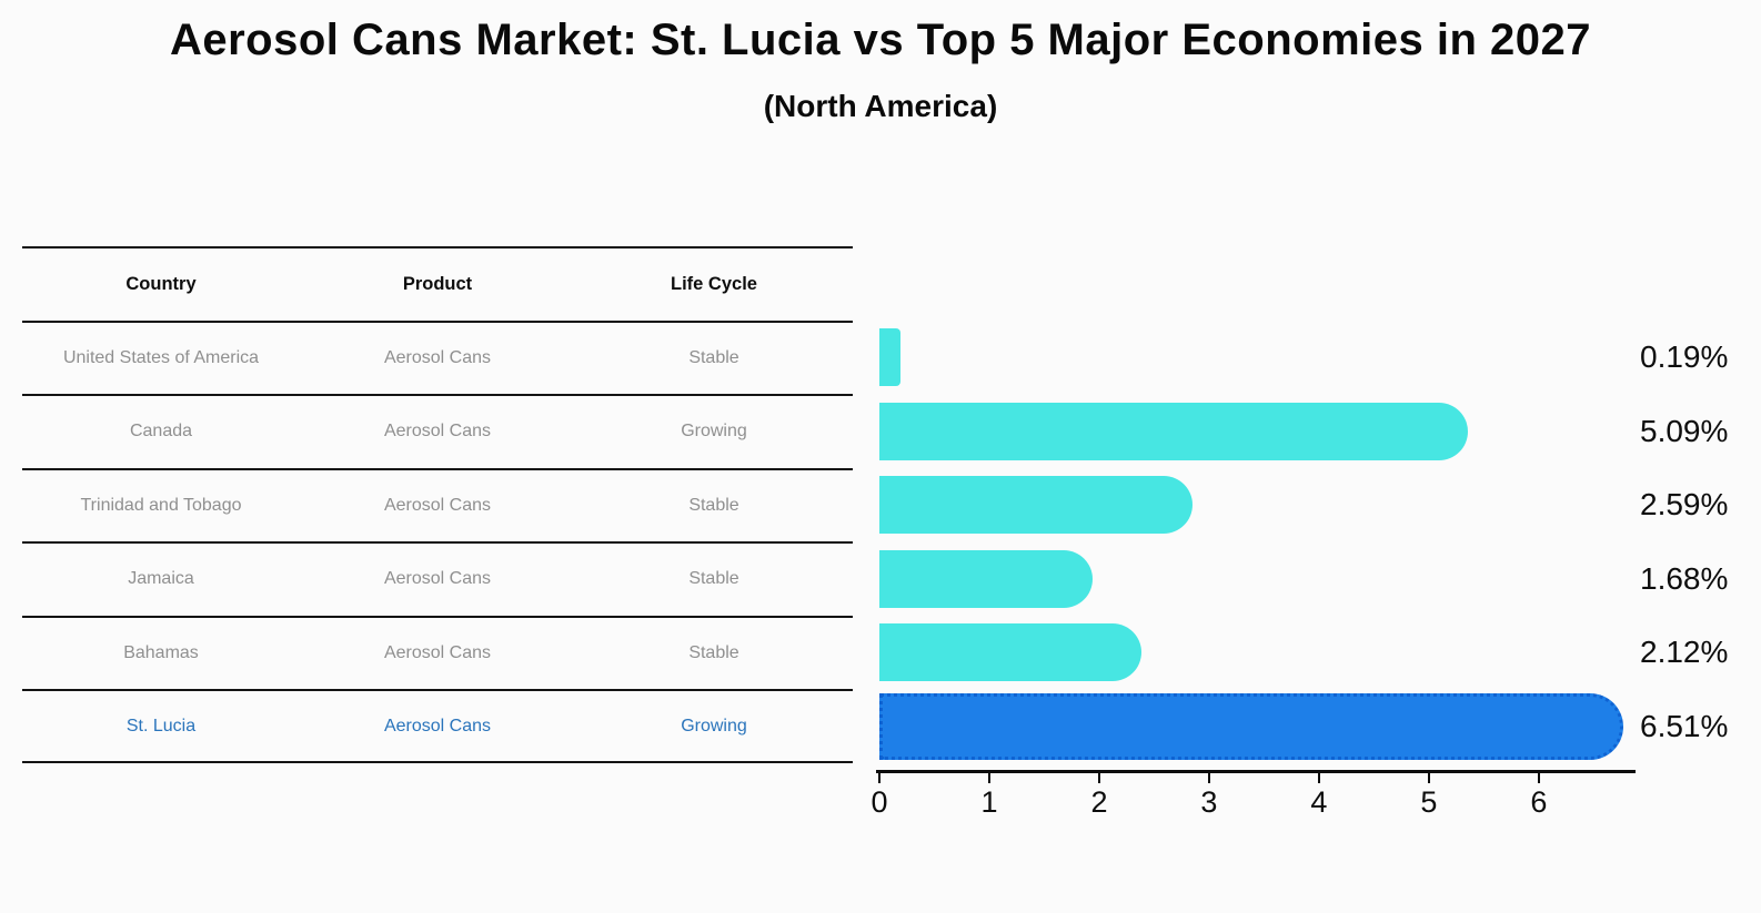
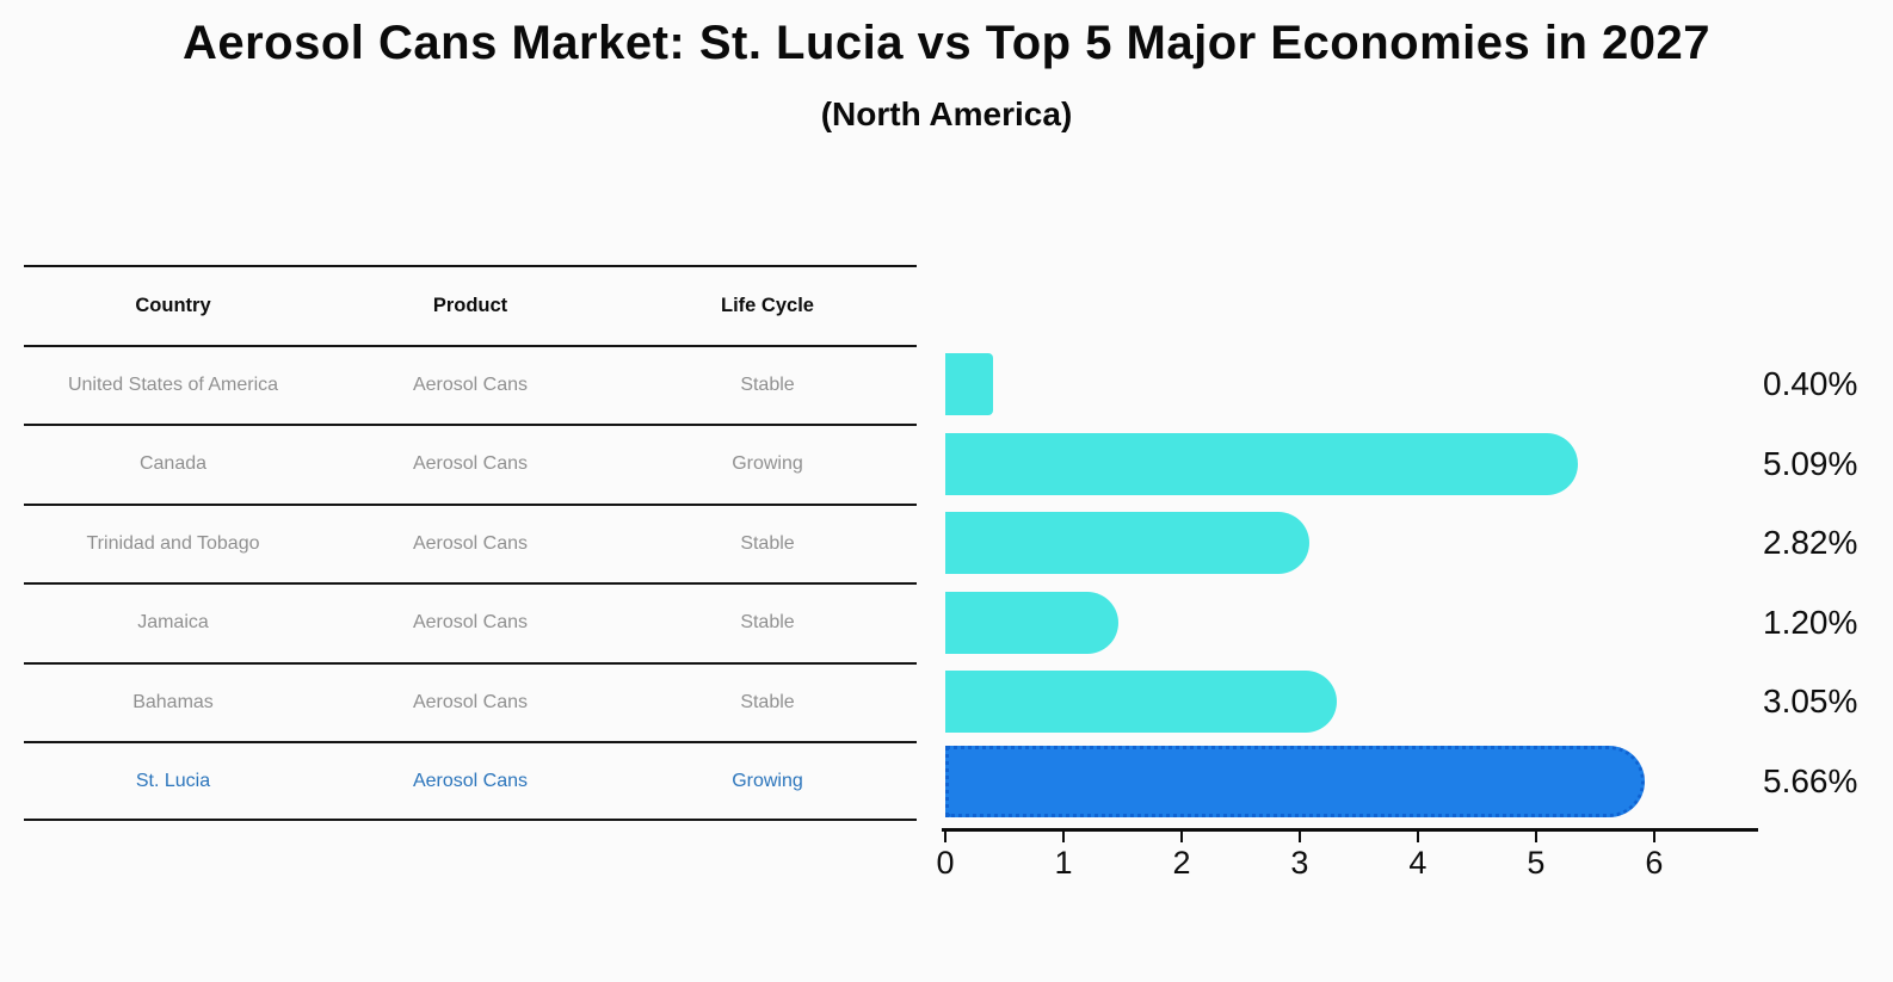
United States of America: 0.19% -> 0.40%
Trinidad and Tobago: 2.59% -> 2.82%
Jamaica: 1.68% -> 1.20%
Bahamas: 2.12% -> 3.05%
St. Lucia: 6.51% -> 5.66%
